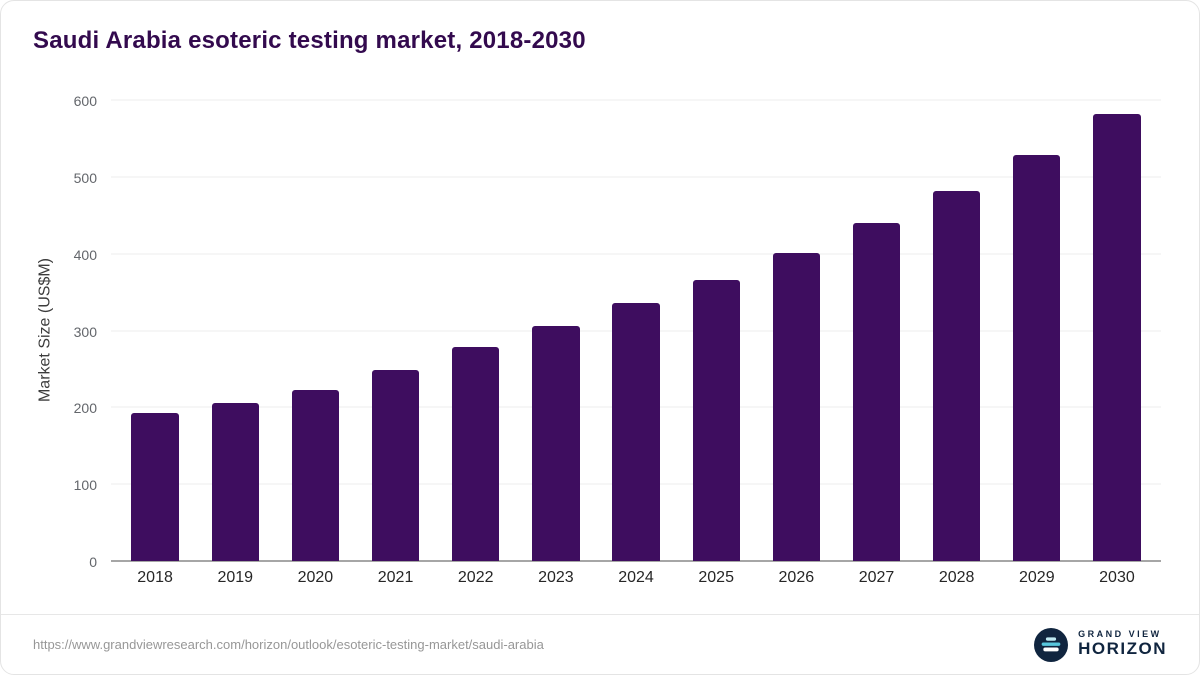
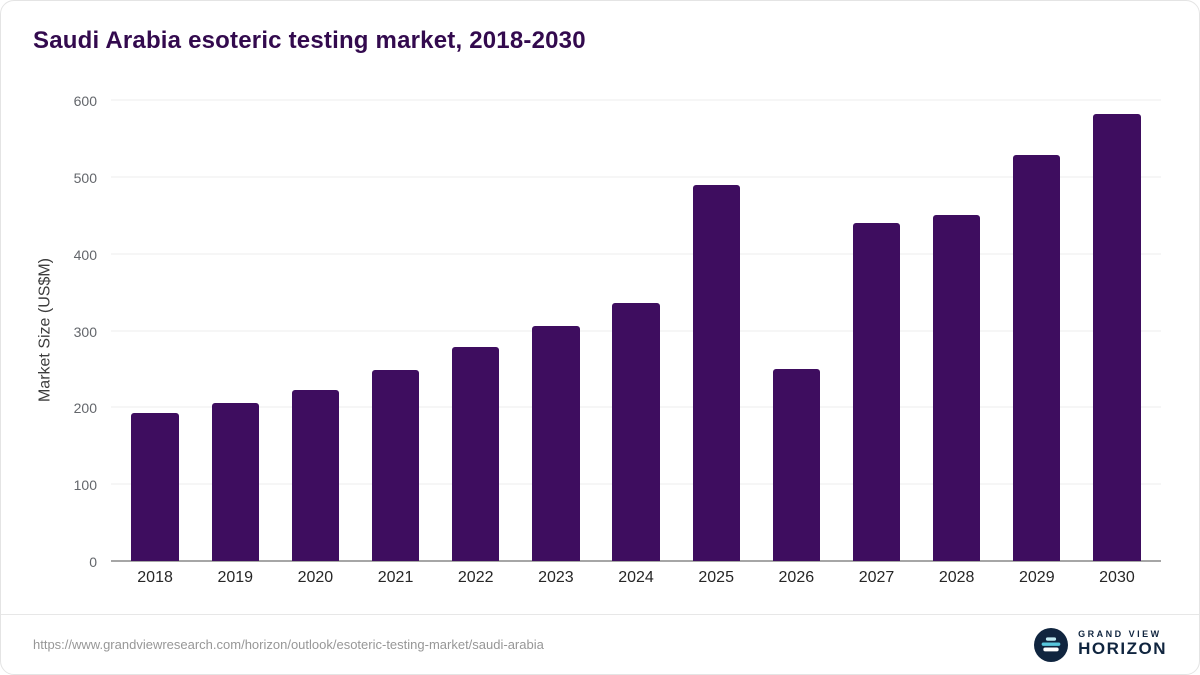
2025: 370 -> 490
2026: 400 -> 250
2028: 480 -> 450
